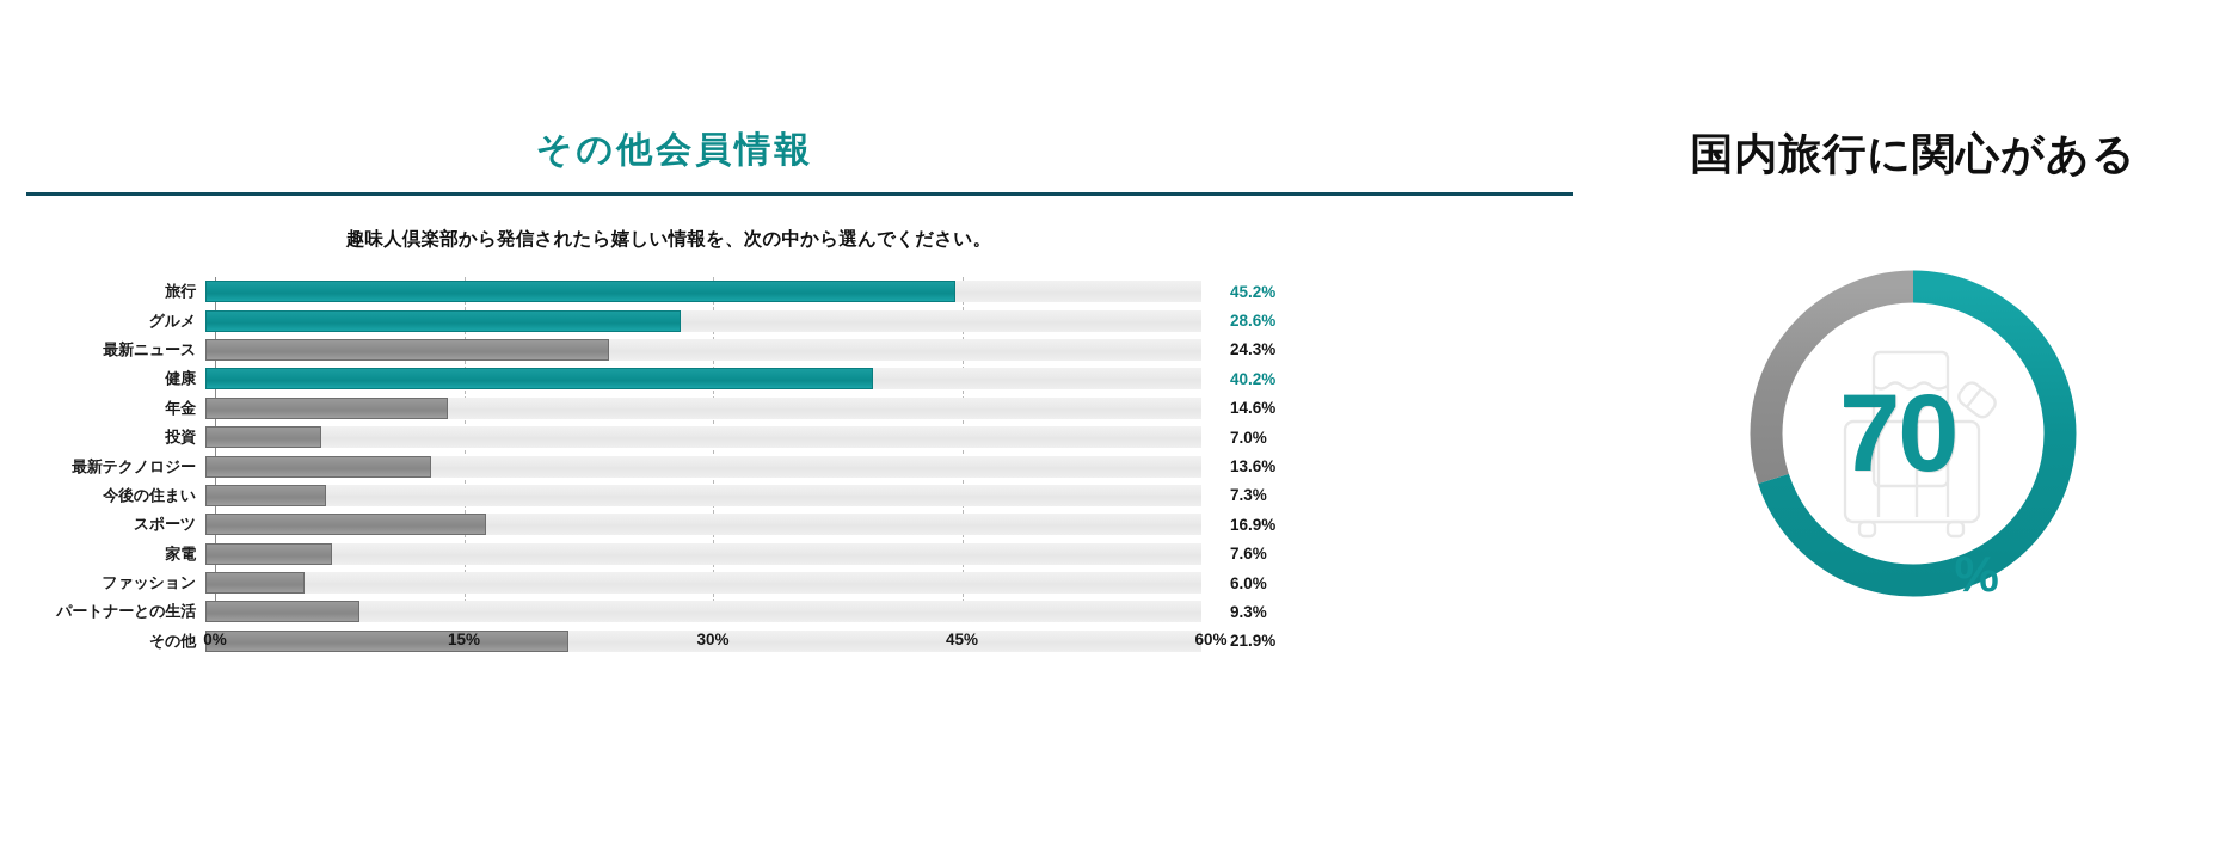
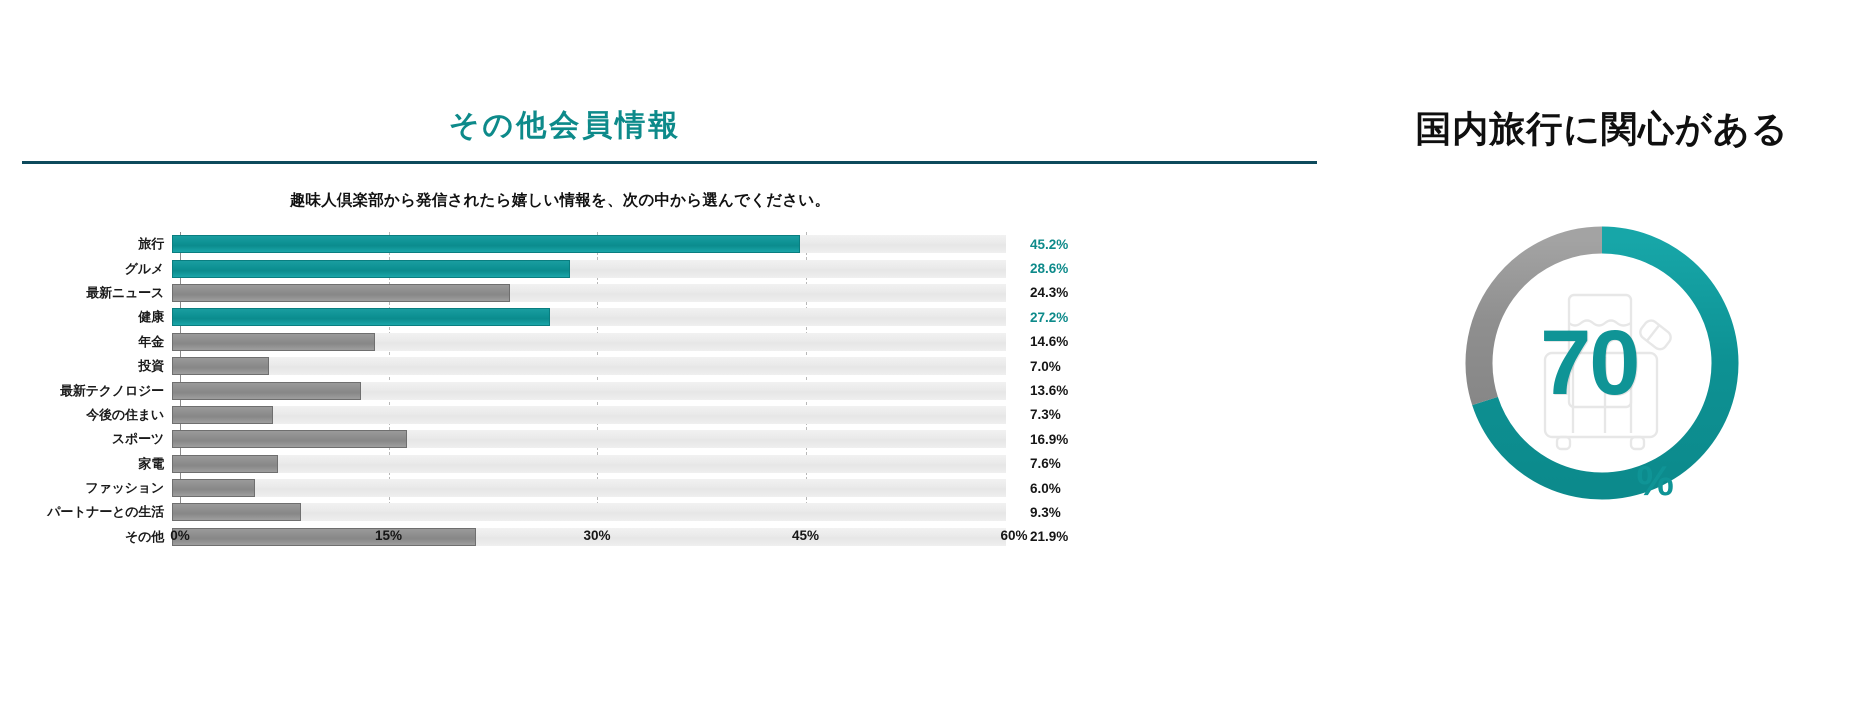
健康: 40.2% -> 27.2%
